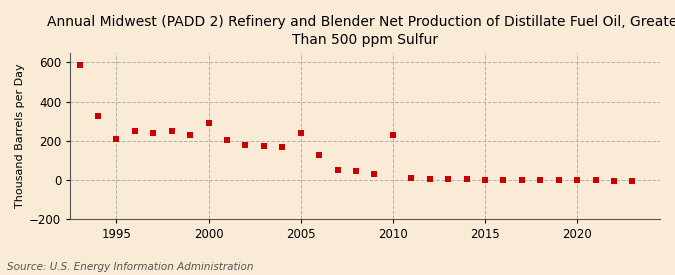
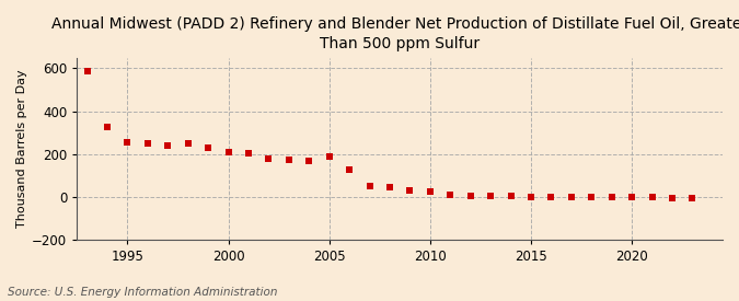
1995: 210 -> 250
2000: 290 -> 210
2005: 240 -> 190
2010: 230 -> 20
